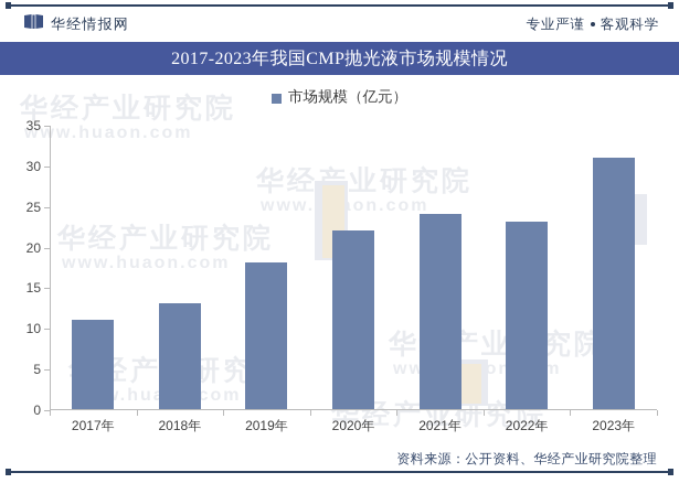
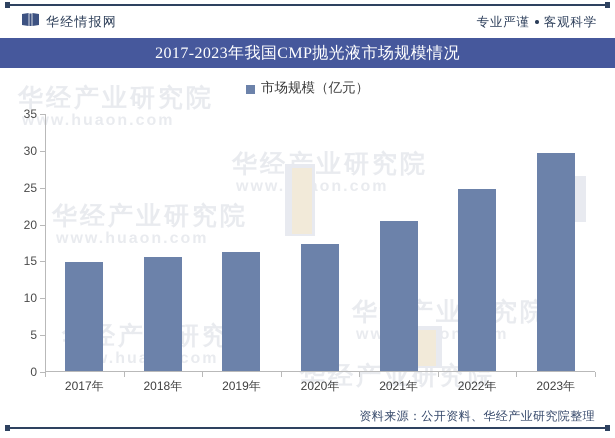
2017年: 11 -> 15
2018年: 13 -> 15
2019年: 18 -> 16
2020年: 22 -> 17
2021年: 24 -> 20
2022年: 23 -> 25
2023年: 31 -> 30
